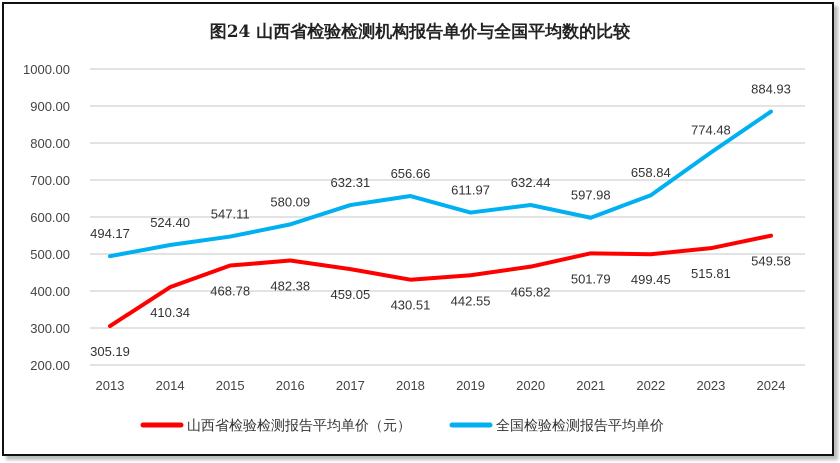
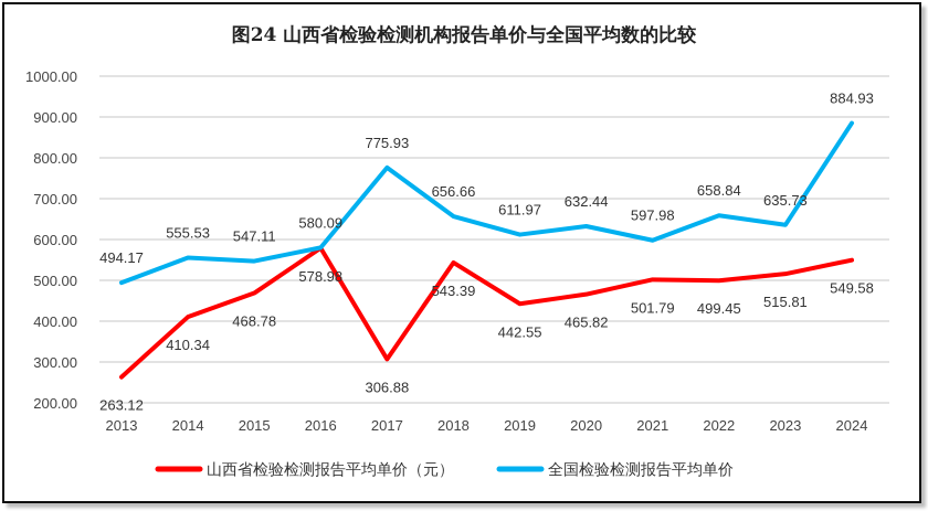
山西省检验检测报告平均单价（元）/2013: 305.19 -> 263.12
全国检验检测报告平均单价/2014: 524.40 -> 555.53
山西省检验检测报告平均单价（元）/2016: 482.38 -> 578.98
山西省检验检测报告平均单价（元）/2017: 459.05 -> 306.88
全国检验检测报告平均单价/2017: 632.31 -> 775.93
山西省检验检测报告平均单价（元）/2018: 430.51 -> 543.39
全国检验检测报告平均单价/2023: 774.48 -> 635.73
